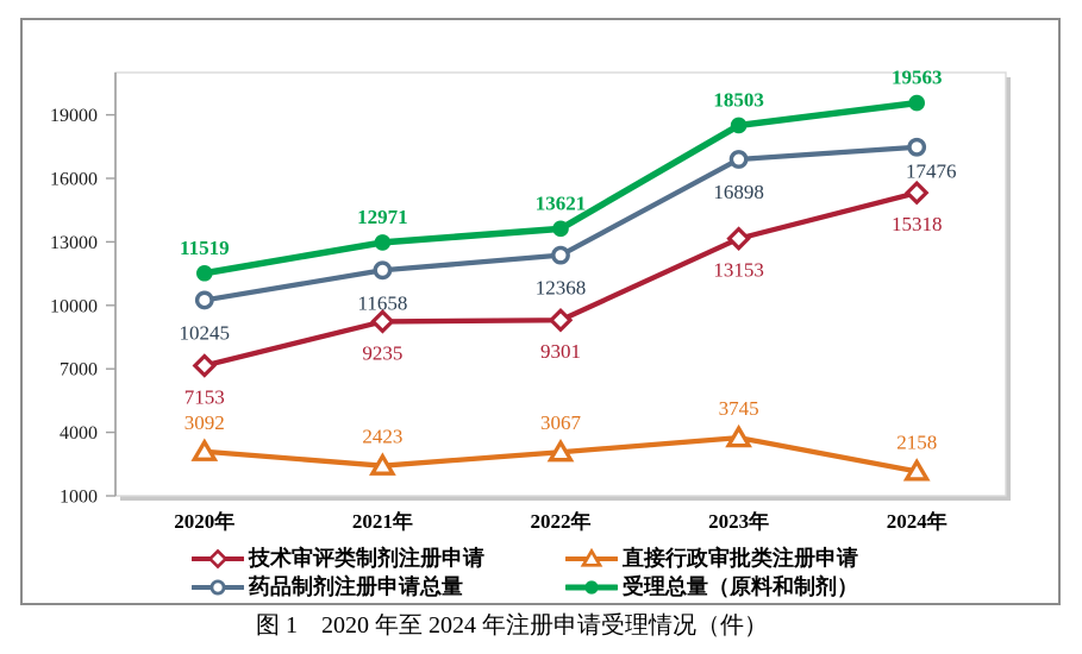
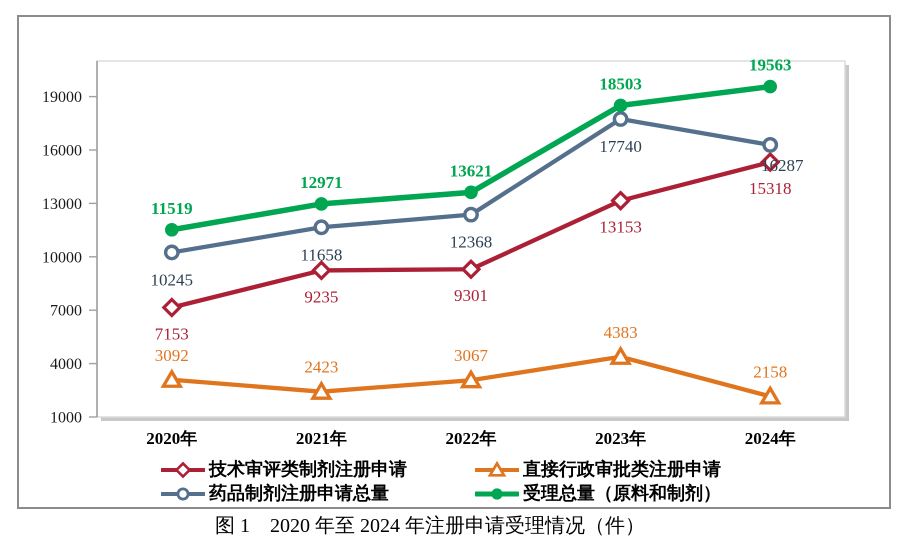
直接行政审批类注册申请/2023年: 3745 -> 4383
药品制剂注册申请总量/2023年: 16898 -> 17740
药品制剂注册申请总量/2024年: 17476 -> 16287
